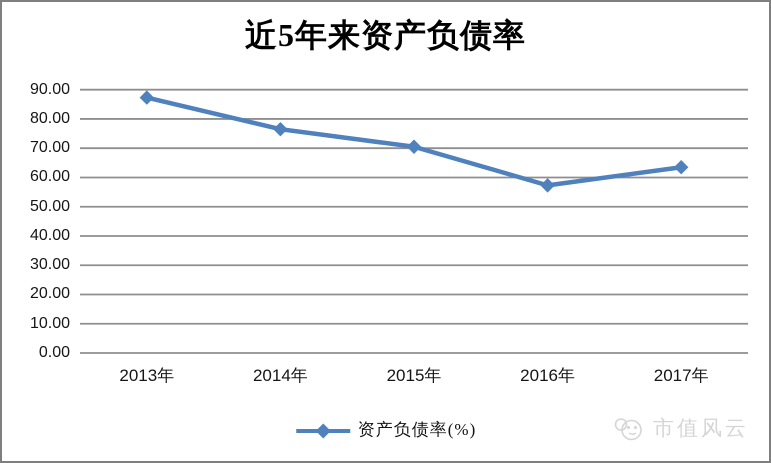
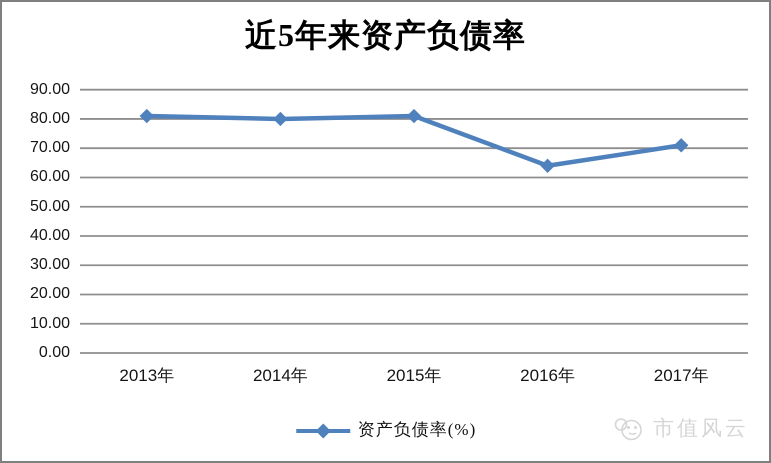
2013年: 87 -> 81
2014年: 76 -> 80
2015年: 70 -> 81
2016年: 57 -> 64
2017年: 64 -> 71
